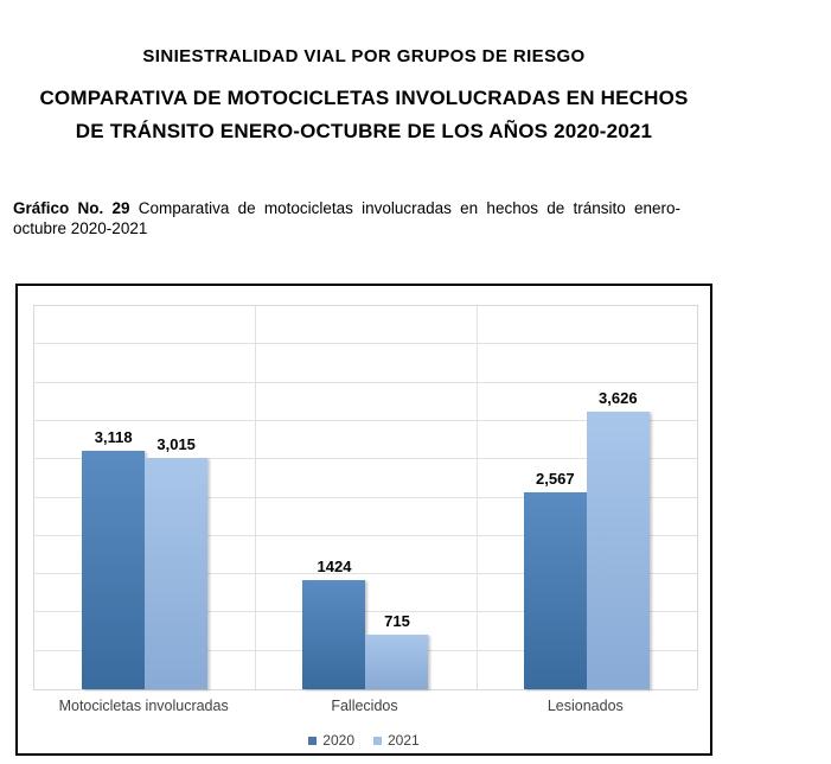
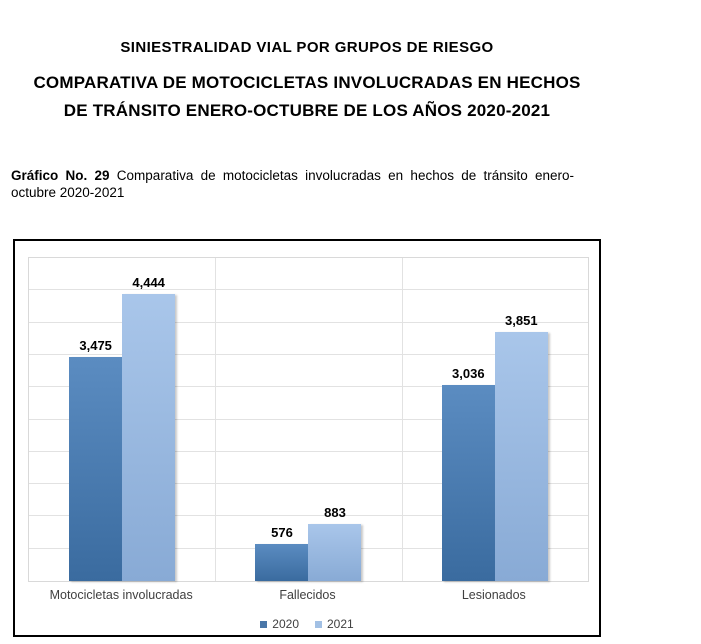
2020/Motocicletas involucradas: 3,118 -> 3,475
2021/Motocicletas involucradas: 3,015 -> 4,444
2020/Fallecidos: 1424 -> 576
2021/Fallecidos: 715 -> 883
2020/Lesionados: 2,567 -> 3,036
2021/Lesionados: 3,626 -> 3,851
